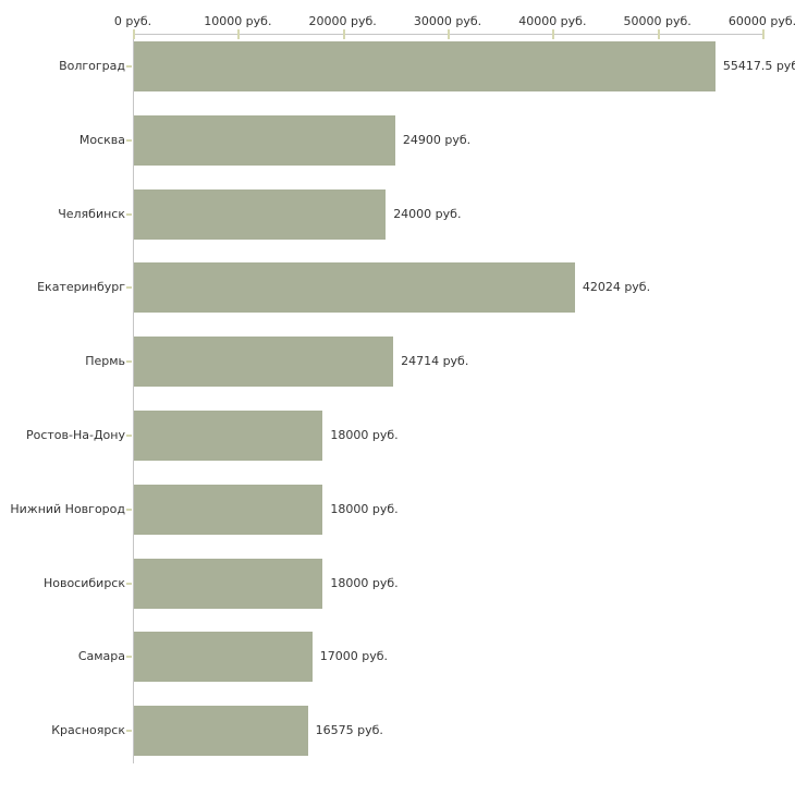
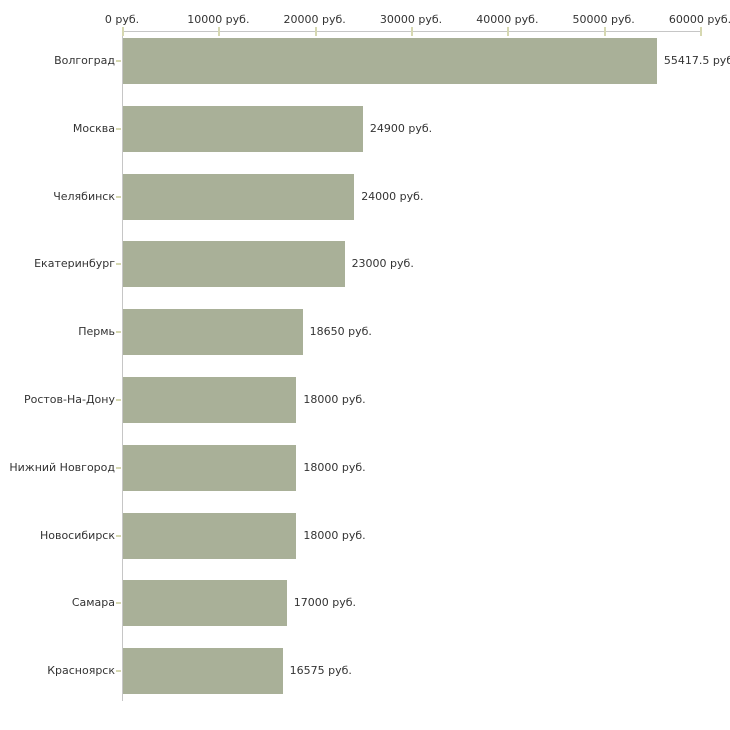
Екатеринбург: 42024 -> 23000
Пермь: 24714 -> 18650
